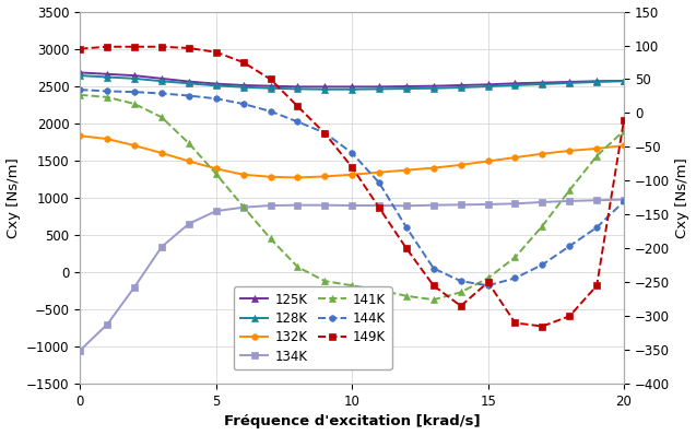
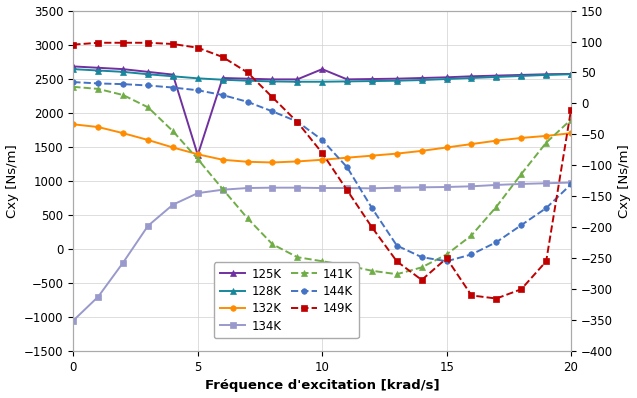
125K/5: 2530 -> 1380
125K/10: 2490 -> 2640
